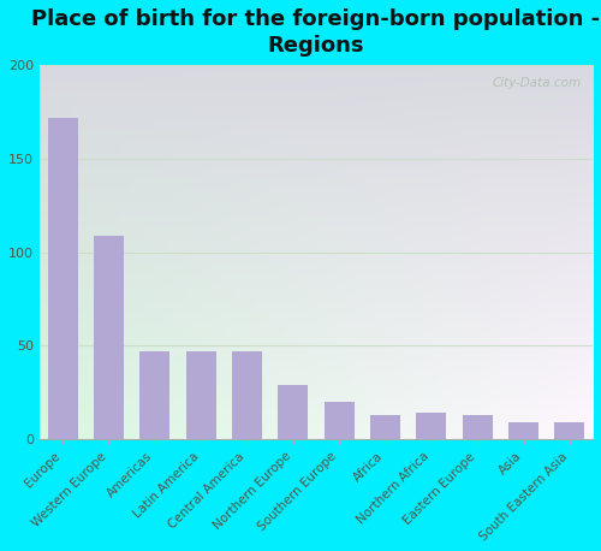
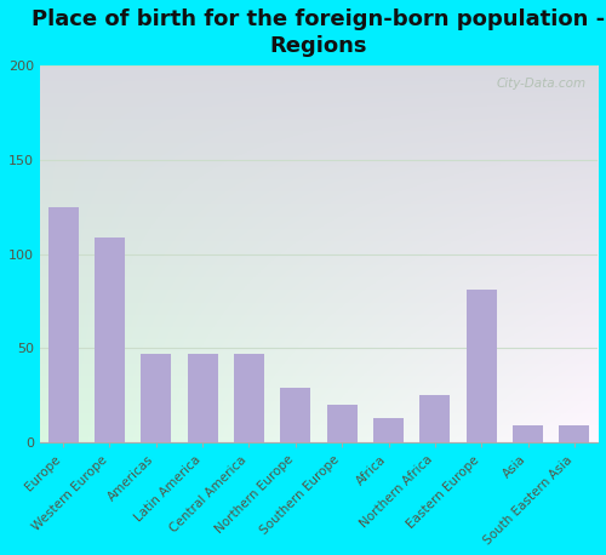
Europe: 172 -> 125
Northern Africa: 14 -> 25
Eastern Europe: 13 -> 81
